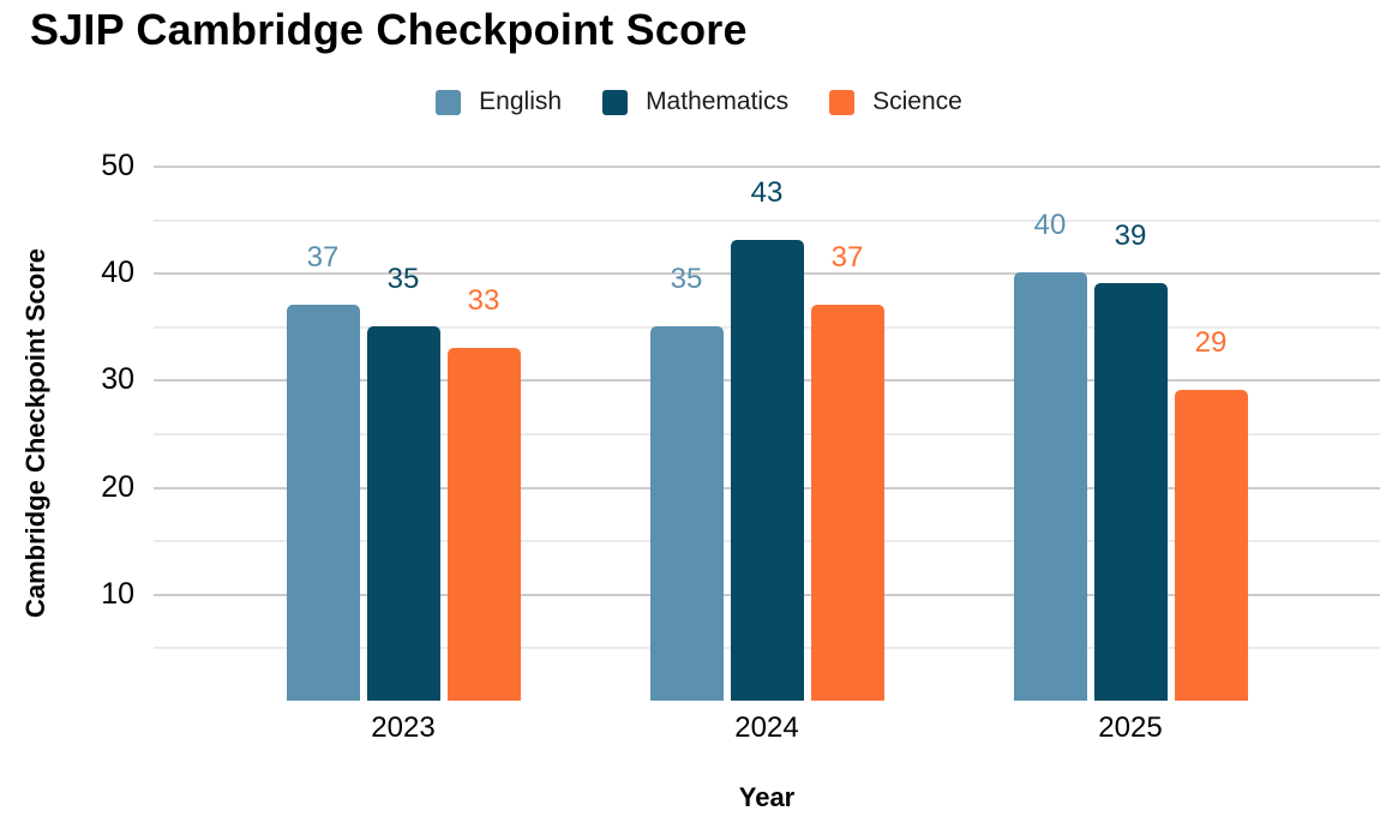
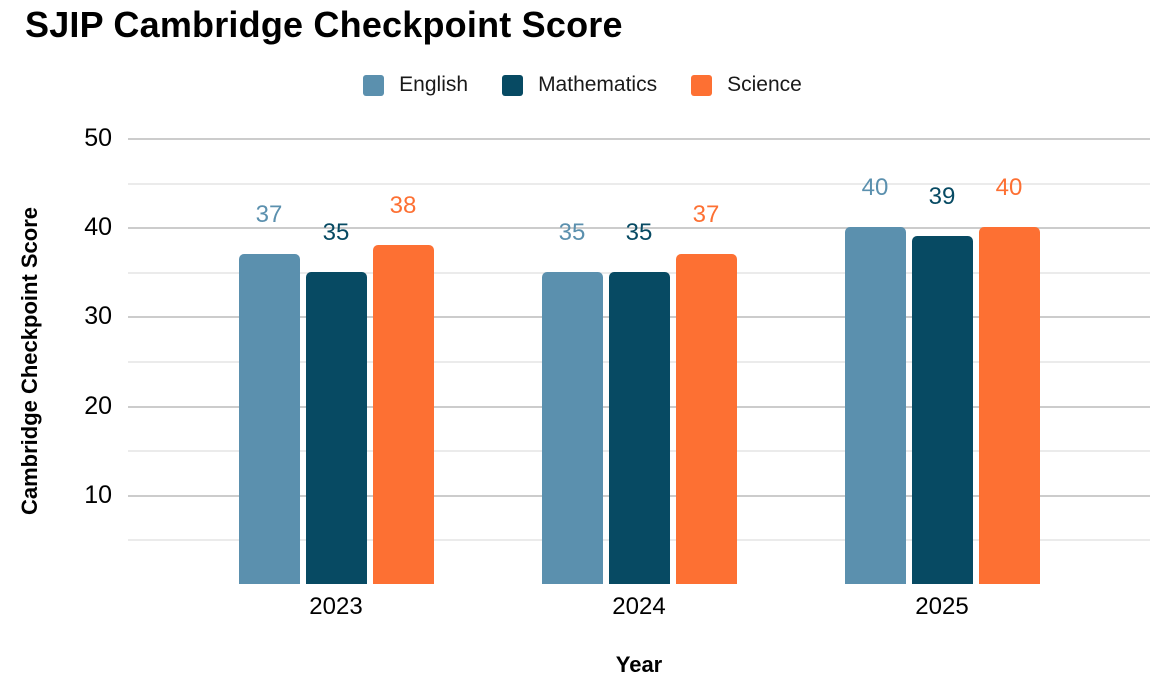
Science/2023: 33 -> 38
Mathematics/2024: 43 -> 35
Science/2025: 29 -> 40
